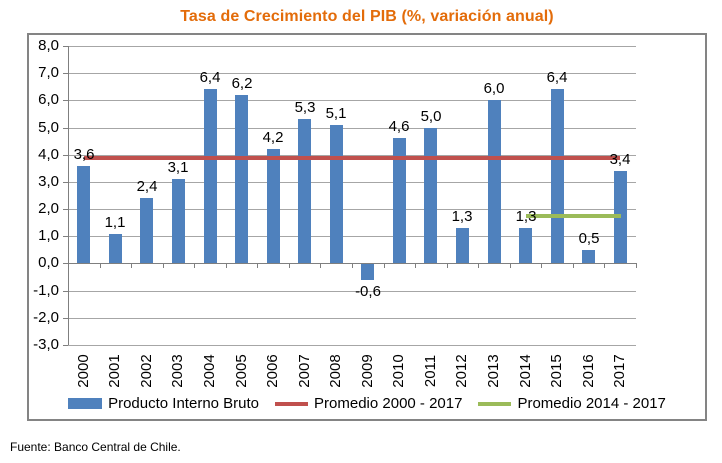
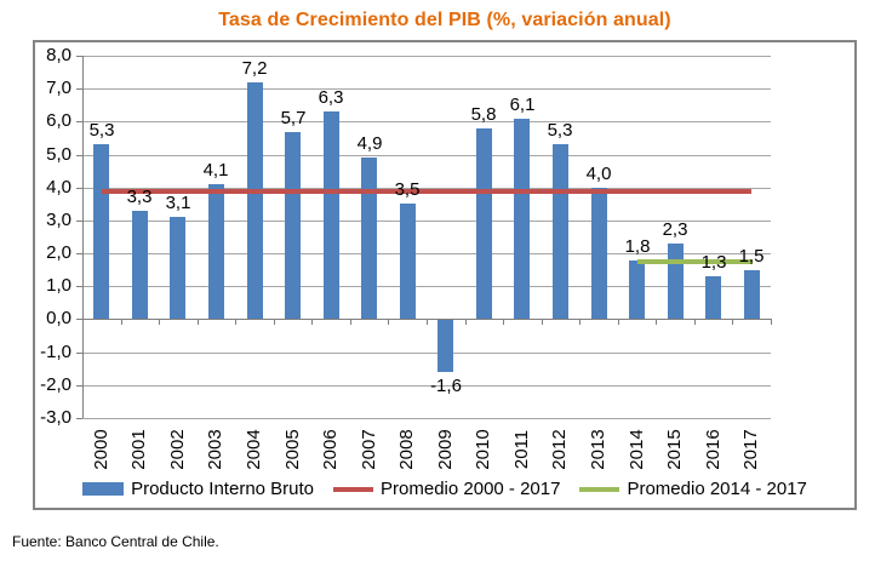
2000: 3,6 -> 5,3
2001: 1,1 -> 3,3
2002: 2,4 -> 3,1
2003: 3,1 -> 4,1
2004: 6,4 -> 7,2
2005: 6,2 -> 5,7
2006: 4,2 -> 6,3
2007: 5,3 -> 4,9
2008: 5,1 -> 3,5
2009: -0,6 -> -1,6
2010: 4,6 -> 5,8
2011: 5,0 -> 6,1
2012: 1,3 -> 5,3
2013: 6,0 -> 4,0
2014: 1,3 -> 1,8
2015: 6,4 -> 2,3
2016: 0,5 -> 1,3
2017: 3,4 -> 1,5
